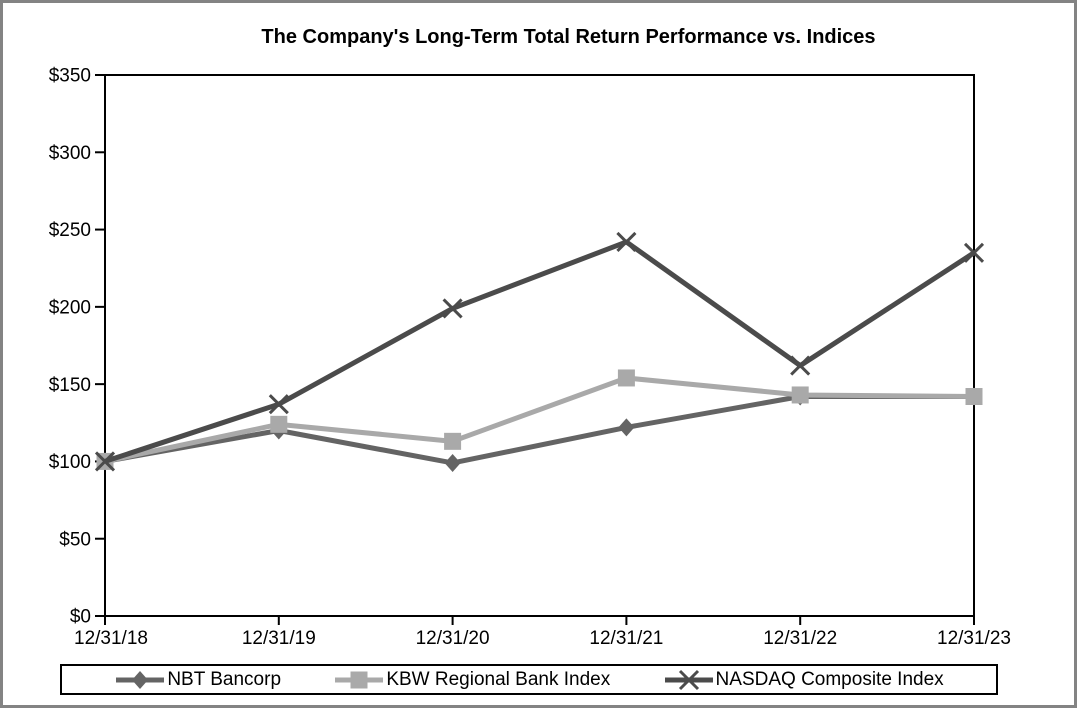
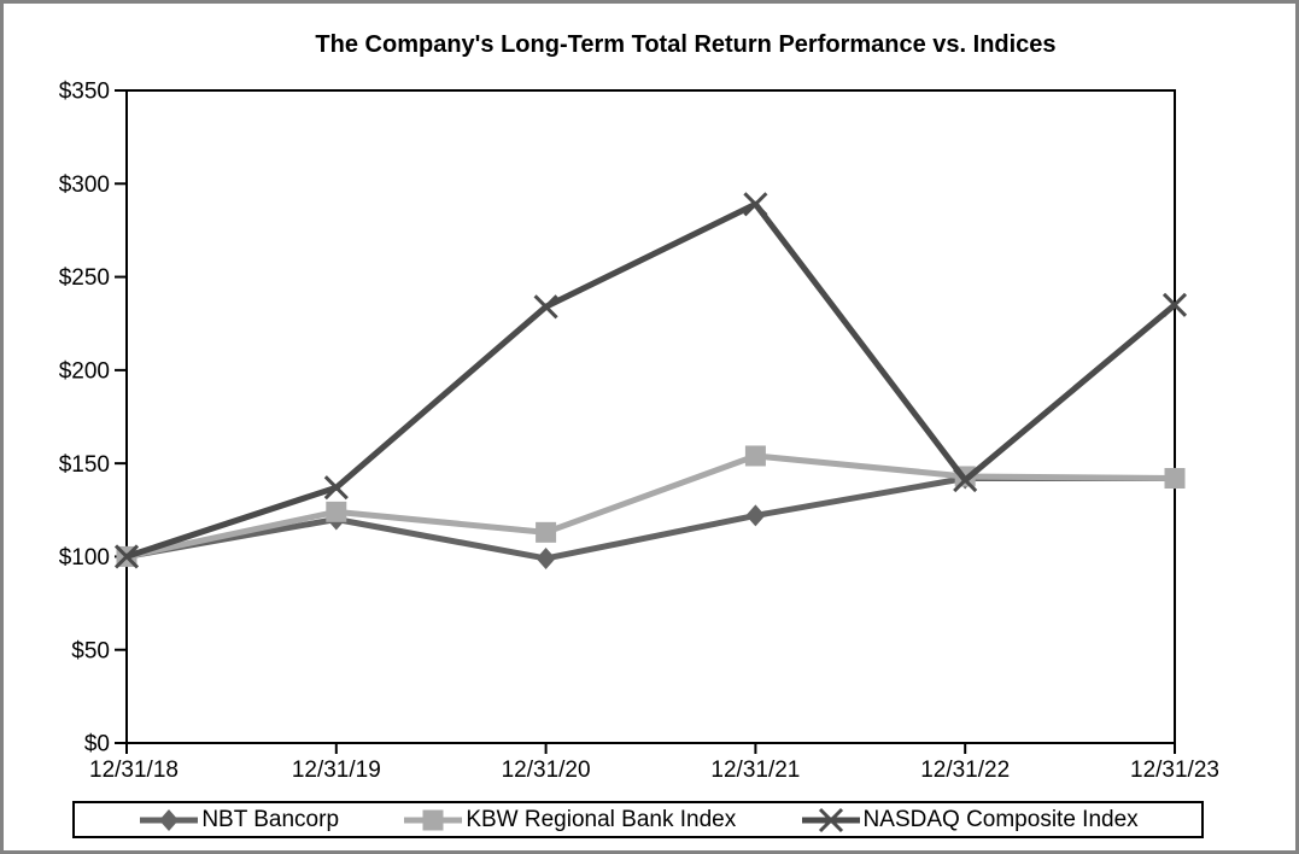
NASDAQ Composite Index/12/31/20: $199 -> $234
NASDAQ Composite Index/12/31/21: $242 -> $289
NASDAQ Composite Index/12/31/22: $162 -> $141
